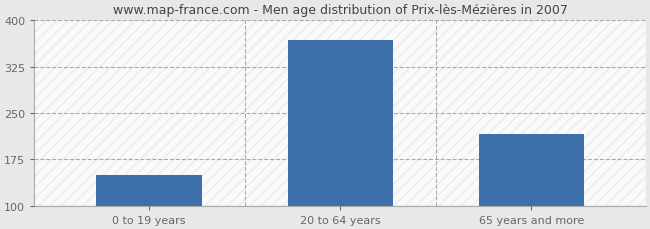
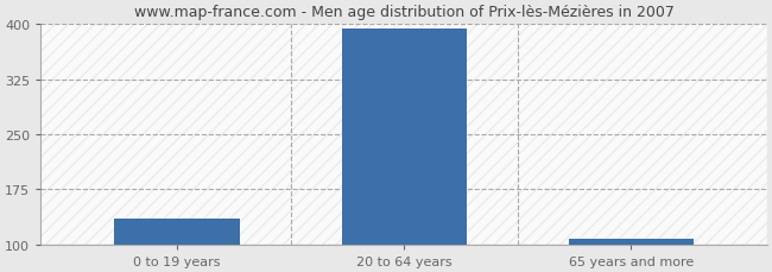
0 to 19 years: 150 -> 135
20 to 64 years: 368 -> 393
65 years and more: 216 -> 108
